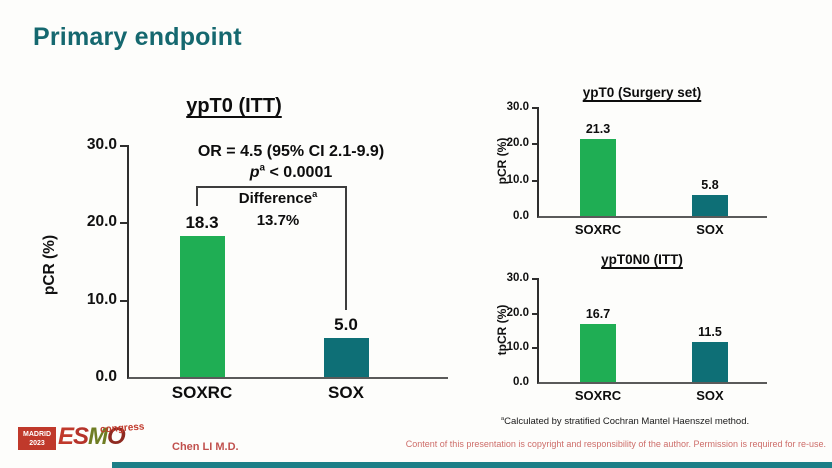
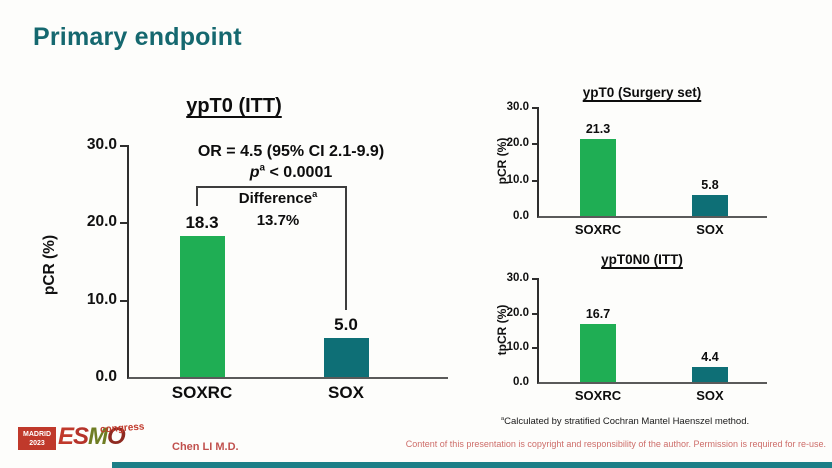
ypT0N0 (ITT)/SOX: 11.5 -> 4.4
